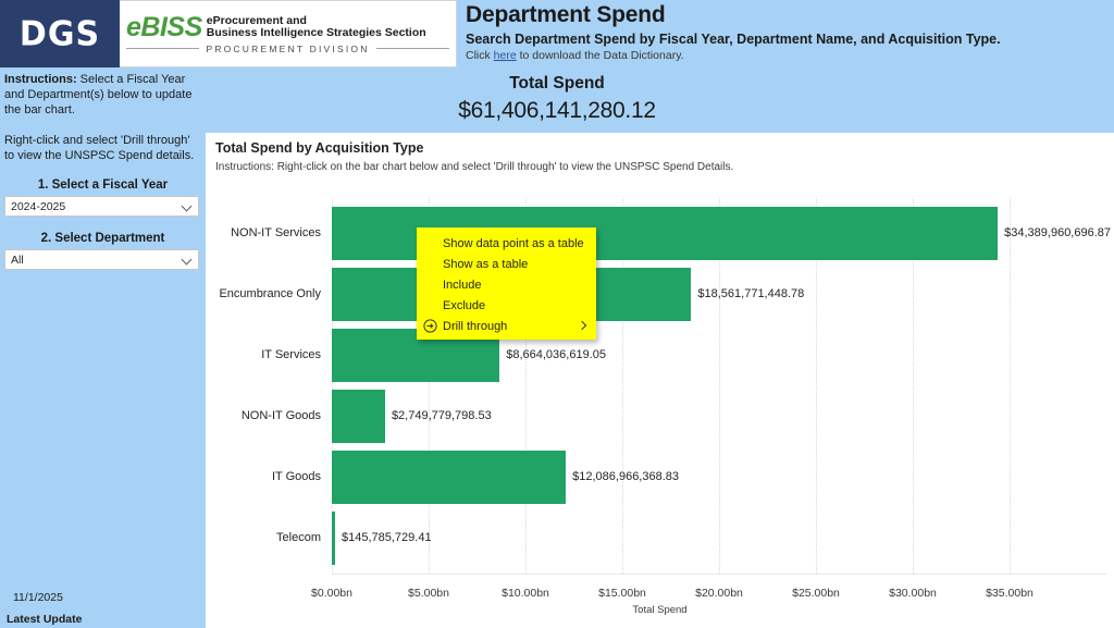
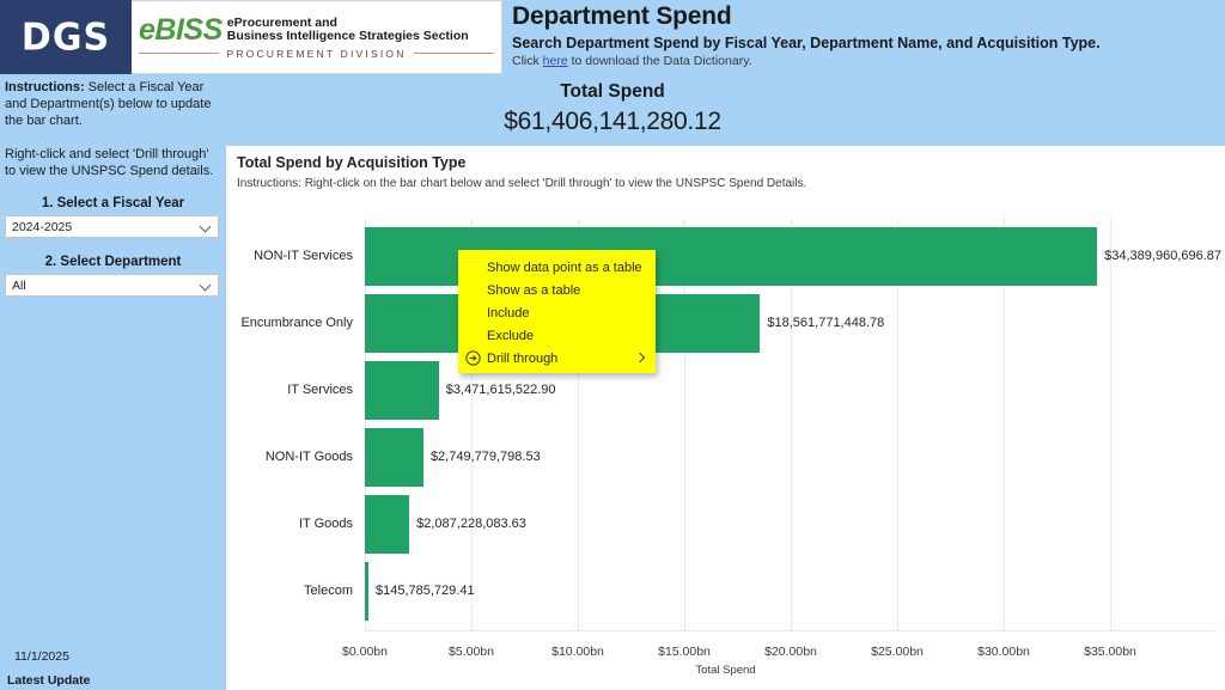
IT Services: $8,664,036,619.05 -> $3,471,615,522.90
IT Goods: $12,086,966,368.83 -> $2,087,228,083.63
